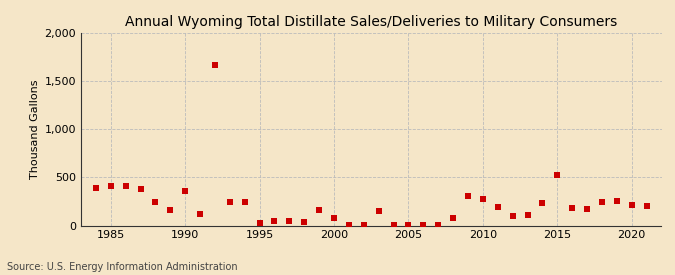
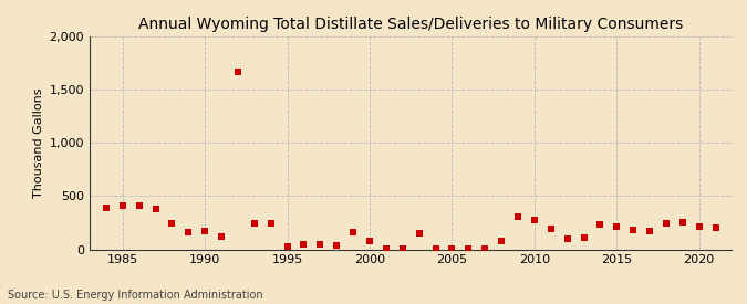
1990: 360 -> 180
2015: 520 -> 220
